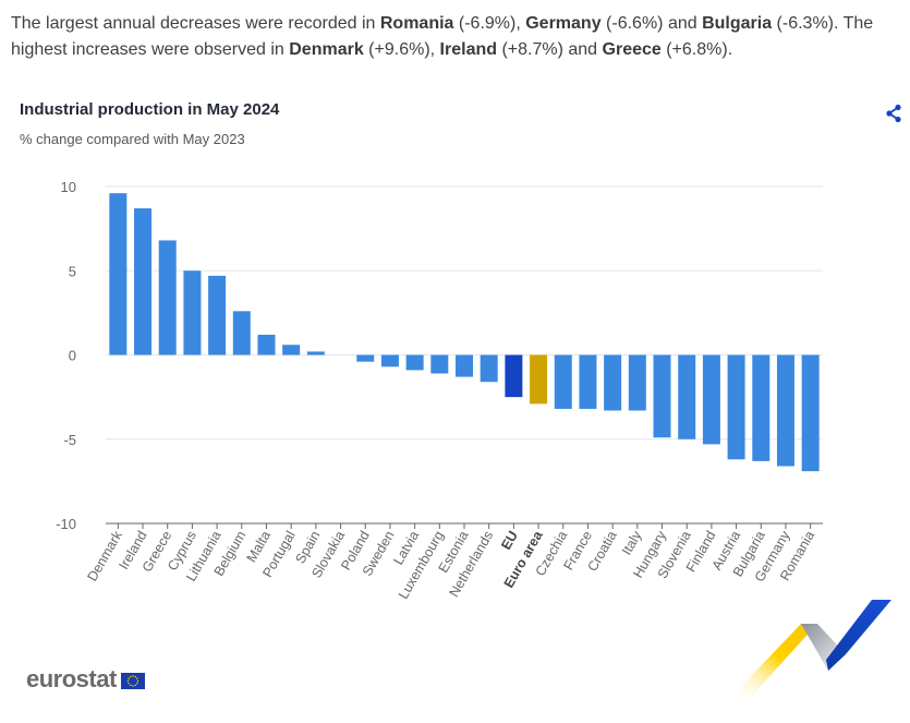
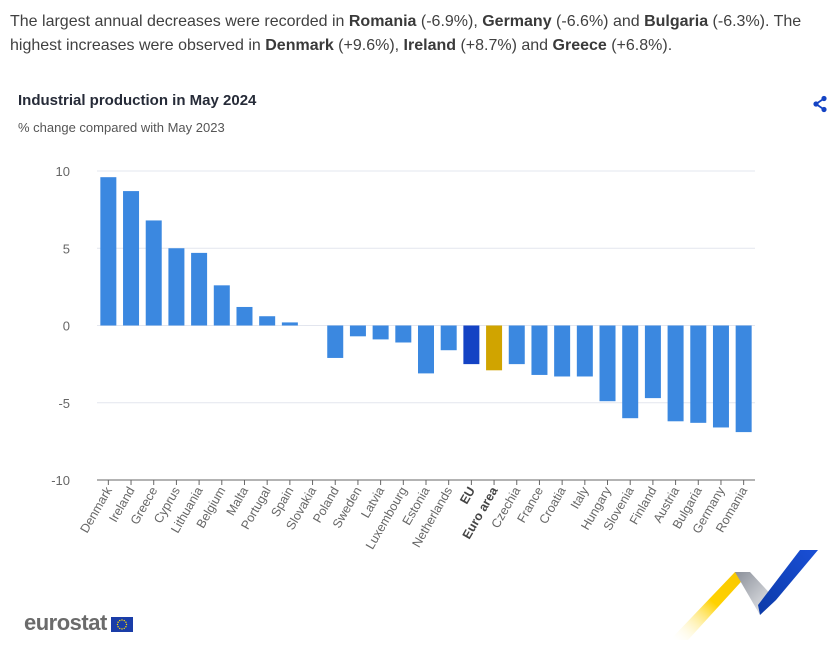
Poland: -0.4 -> -2.1
Estonia: -1.3 -> -3.1
Czechia: -3.2 -> -2.5
Slovenia: -5.0 -> -6.0
Finland: -5.3 -> -4.7
